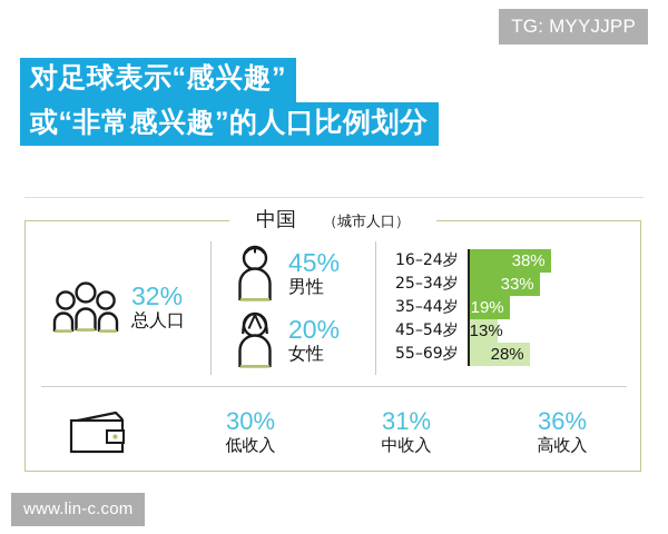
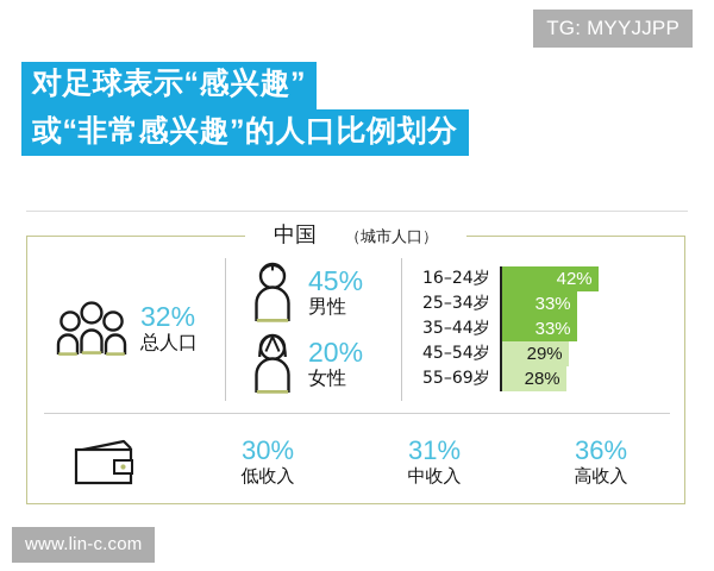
16–24岁: 38% -> 42%
35–44岁: 19% -> 33%
45–54岁: 13% -> 29%
